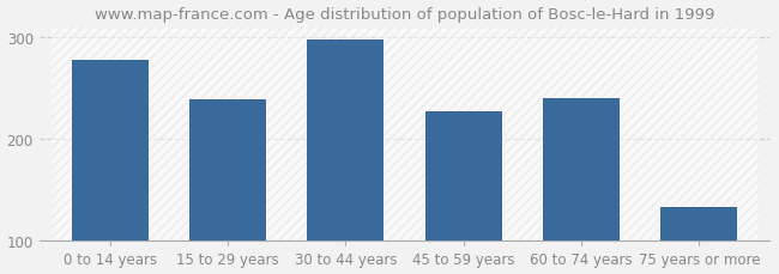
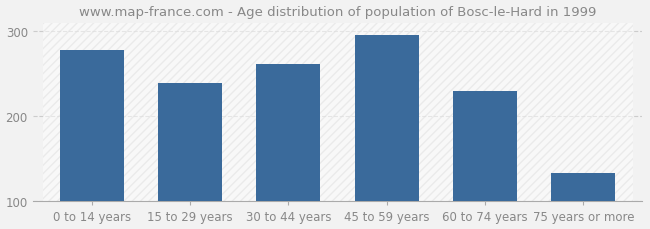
30 to 44 years: 298 -> 262
45 to 59 years: 228 -> 296
60 to 74 years: 240 -> 230
